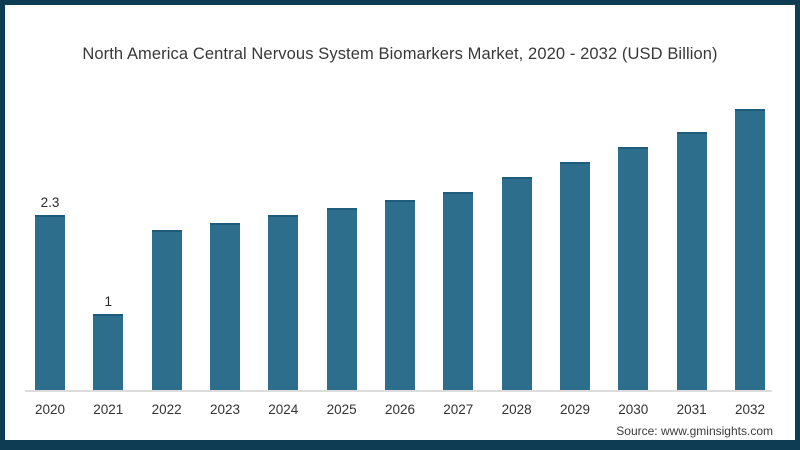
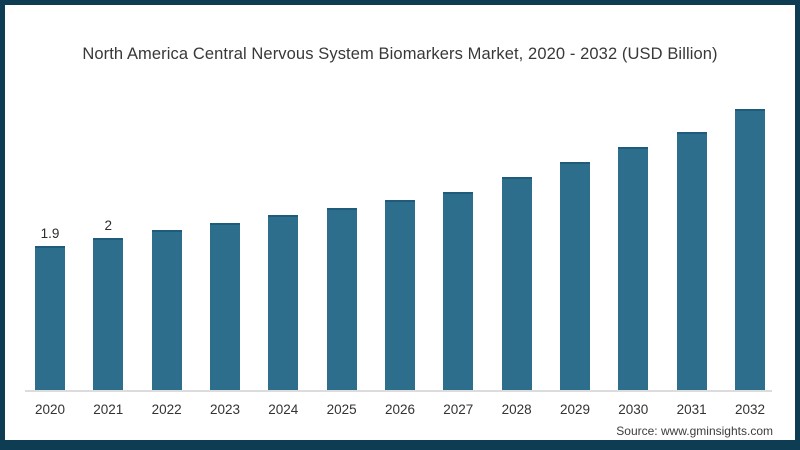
2020: 2.3 -> 1.9
2021: 1 -> 2
